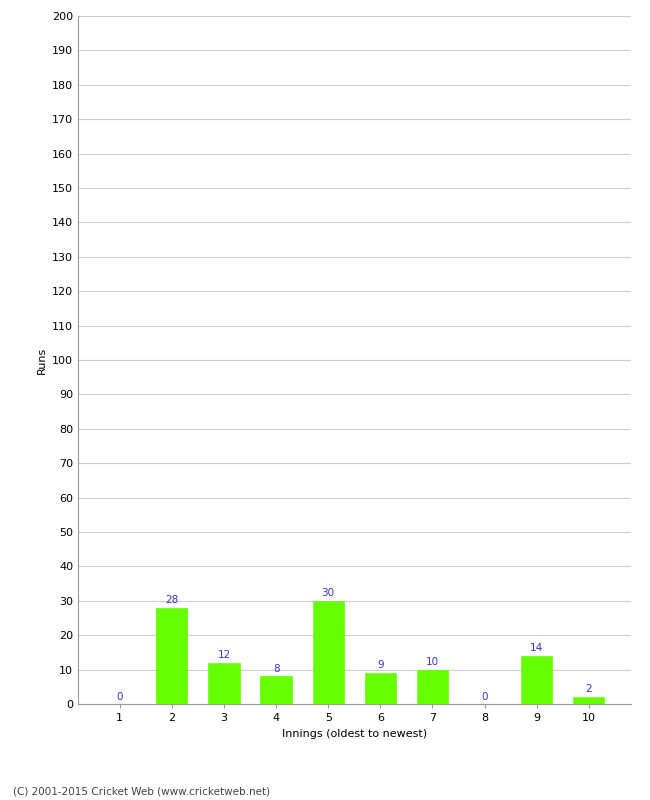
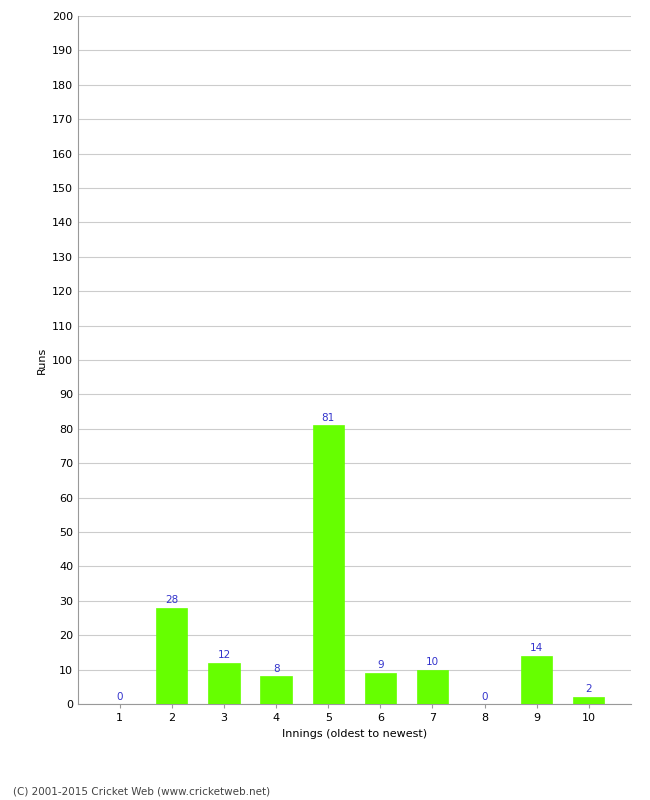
5: 30 -> 81
